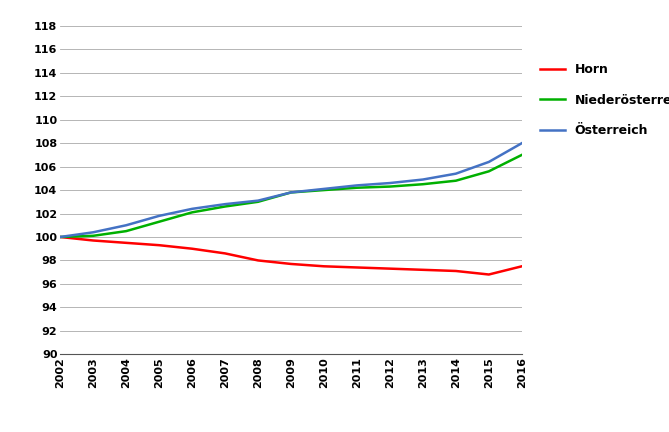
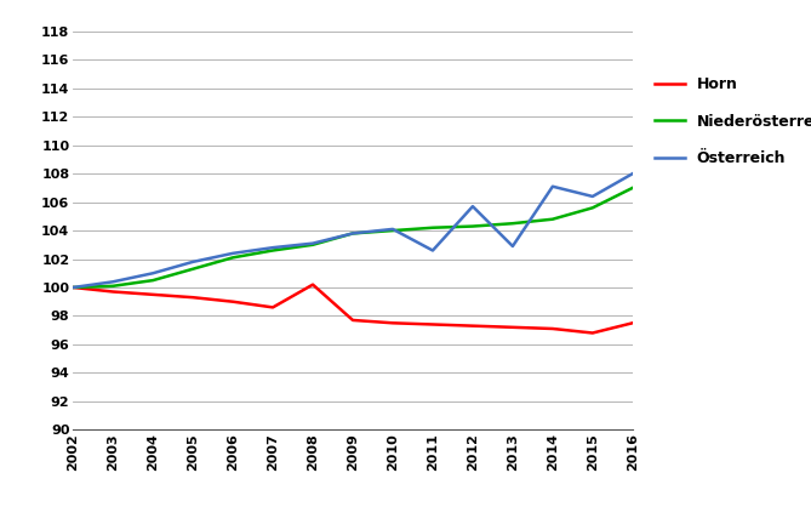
Horn/2008: 98.0 -> 100.2
Österreich/2011: 104.4 -> 102.6
Österreich/2012: 104.6 -> 105.7
Österreich/2013: 104.9 -> 102.9
Österreich/2014: 105.4 -> 107.1
